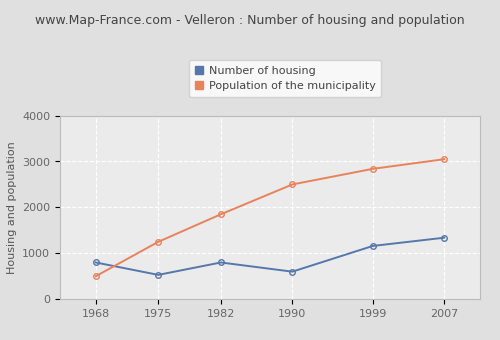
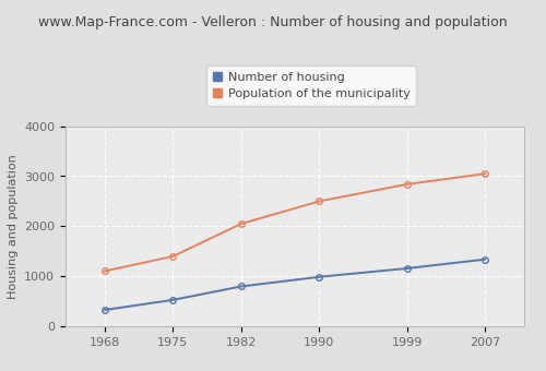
Number of housing/1968: 800 -> 330
Population of the municipality/1968: 500 -> 1100
Population of the municipality/1975: 1250 -> 1400
Population of the municipality/1982: 1850 -> 2050
Number of housing/1990: 600 -> 990
